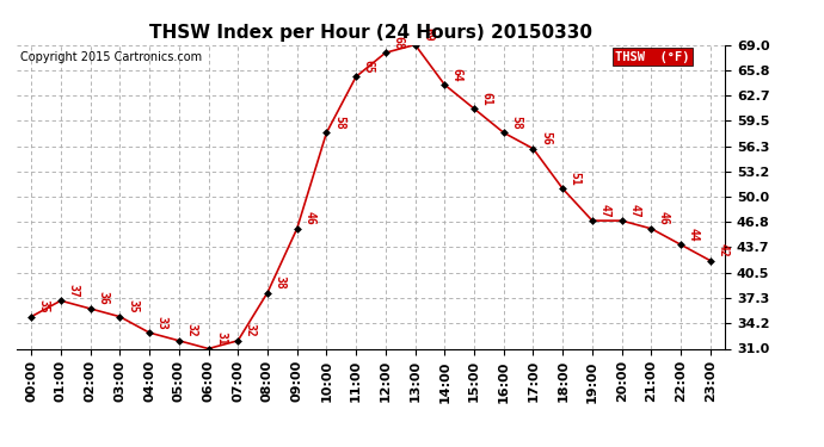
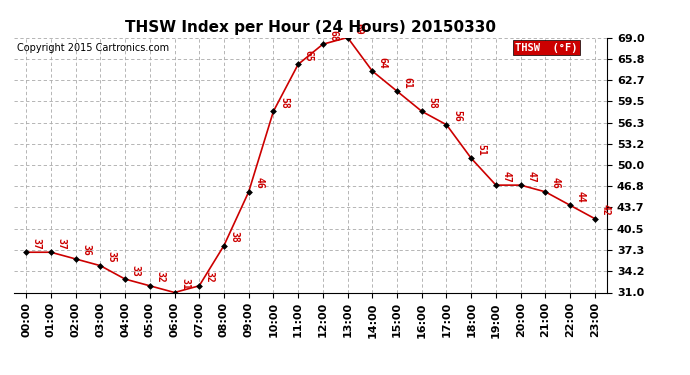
00:00: 35 -> 37
